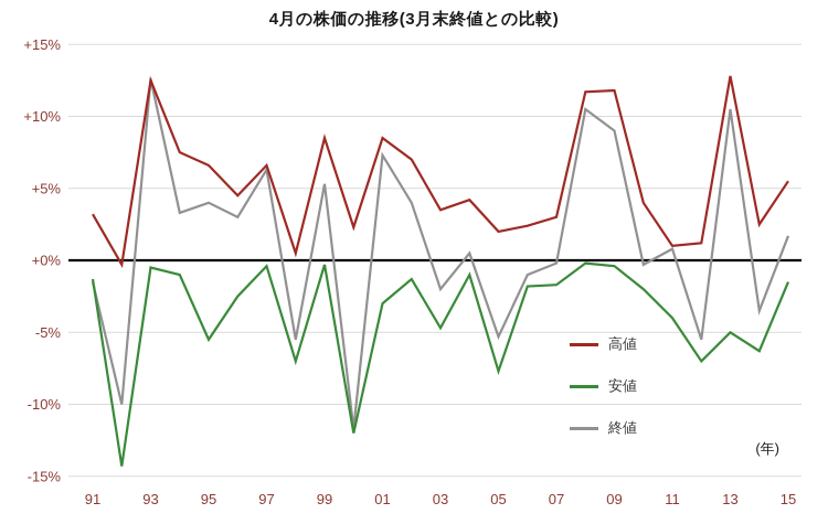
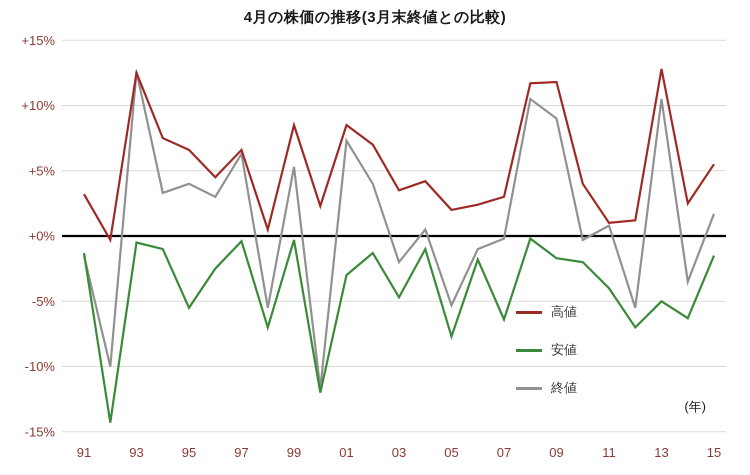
安値/07: -1.7% -> -6.4%
安値/09: -0.4% -> -1.7%
